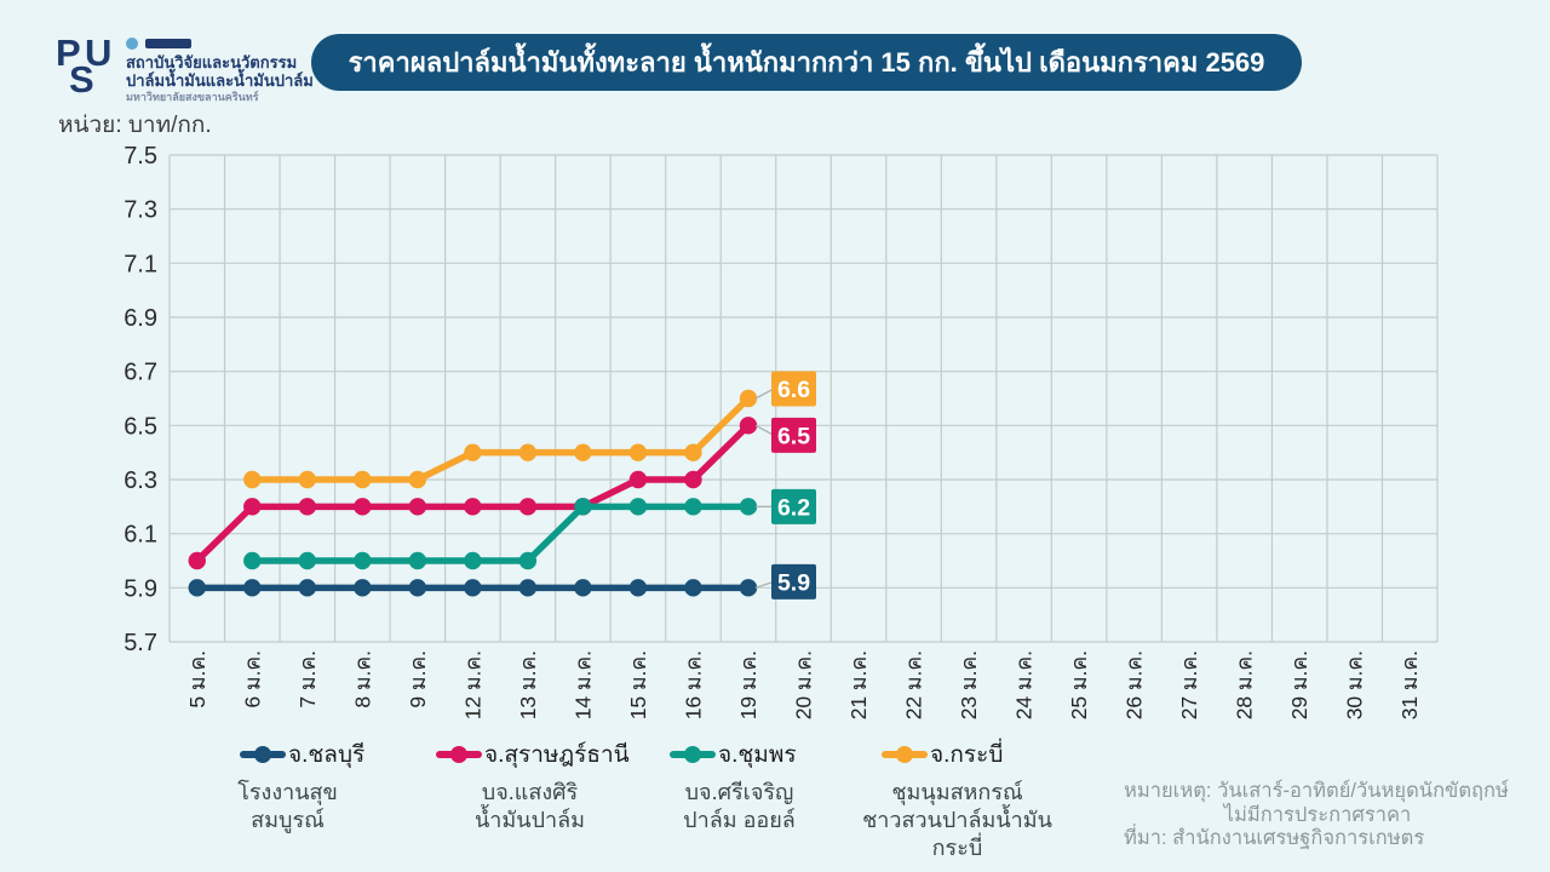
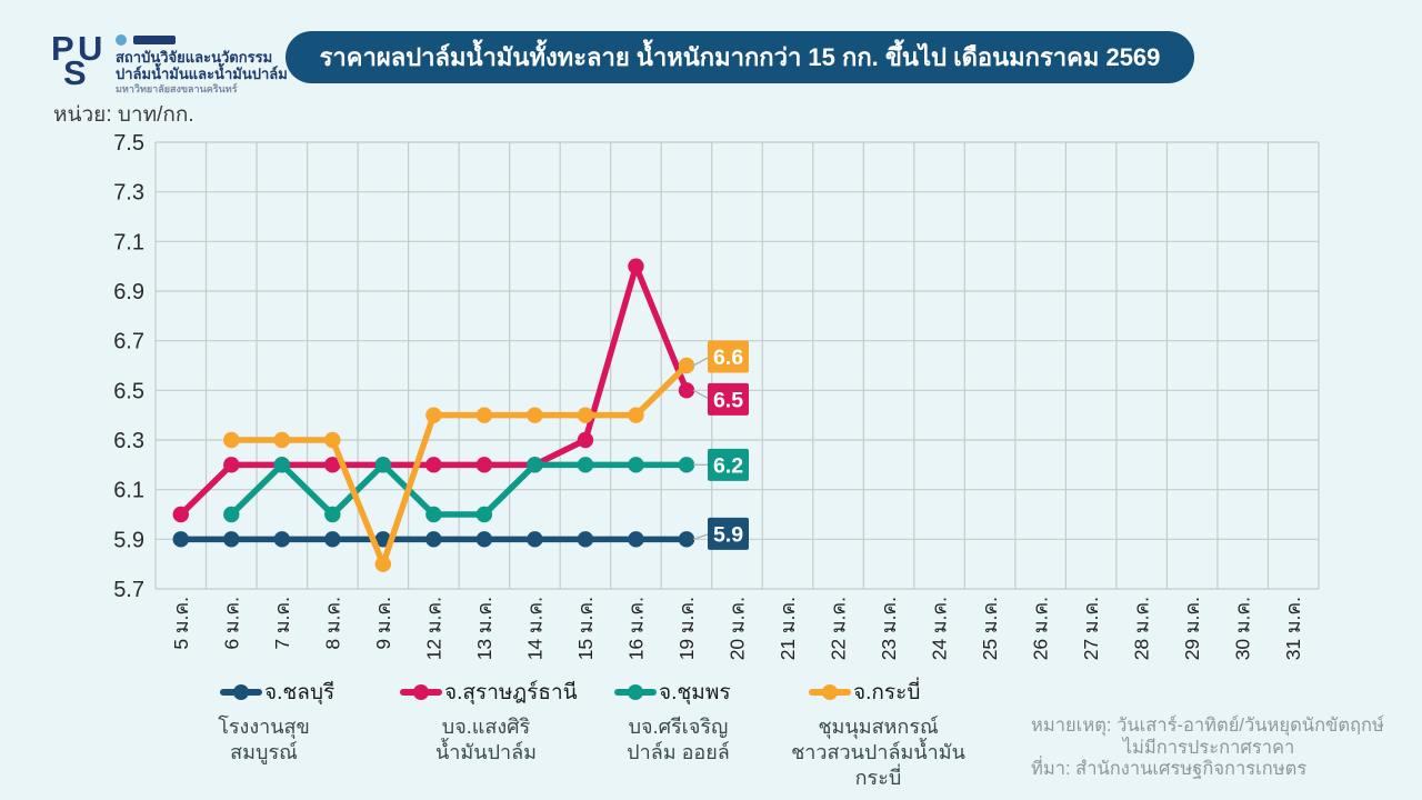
จ.ชุมพร/7 ม.ค.: 6.0 -> 6.2
จ.ชุมพร/9 ม.ค.: 6.0 -> 6.2
จ.กระบี่/9 ม.ค.: 6.3 -> 5.8
จ.สุราษฎร์ธานี/16 ม.ค.: 6.3 -> 7.0
